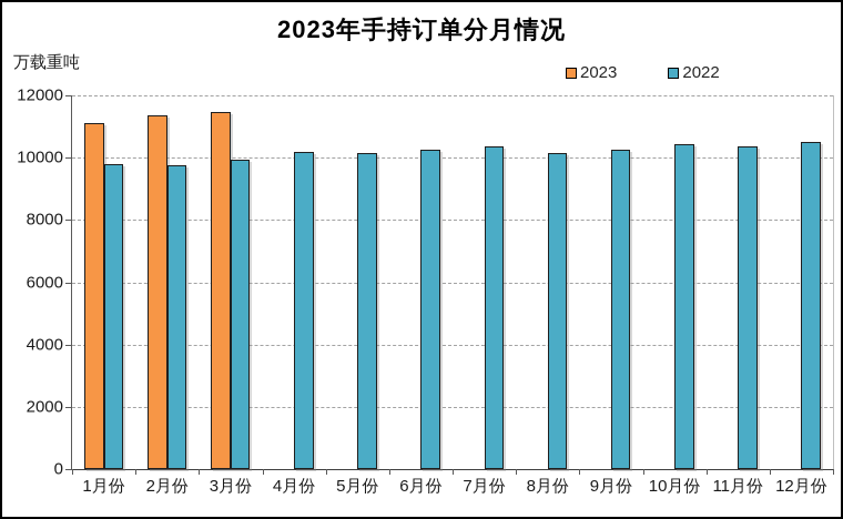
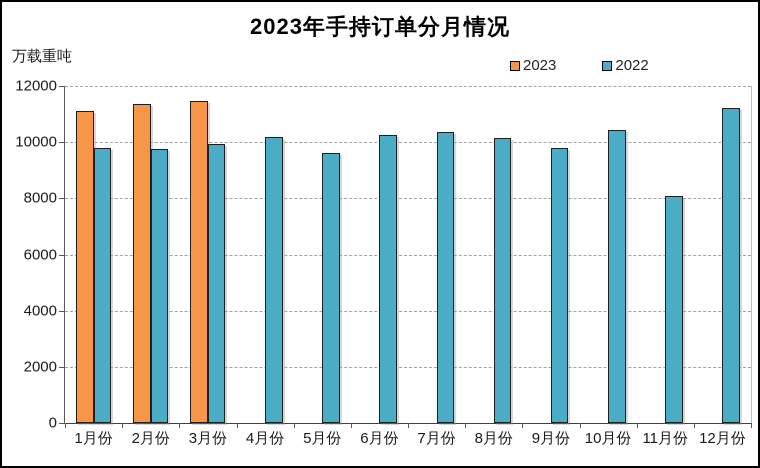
2022/5月份: 10200 -> 9600
2022/9月份: 10200 -> 9800
2022/11月份: 10400 -> 8100
2022/12月份: 10500 -> 11200
